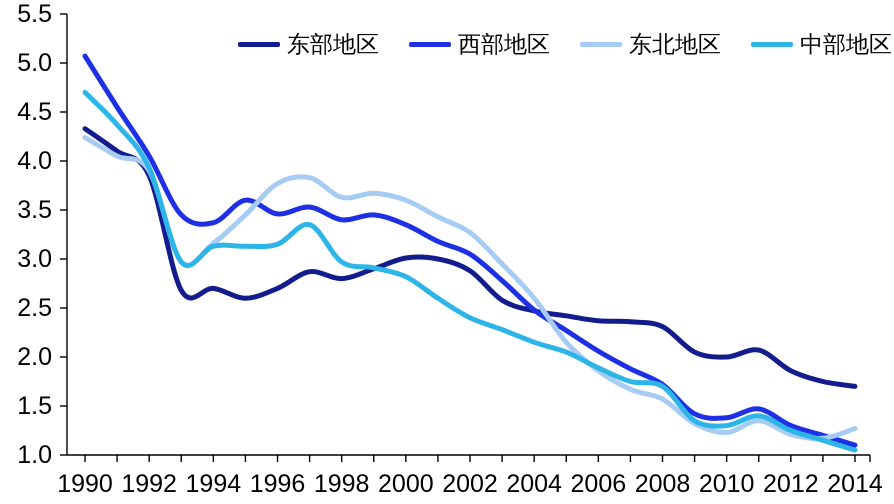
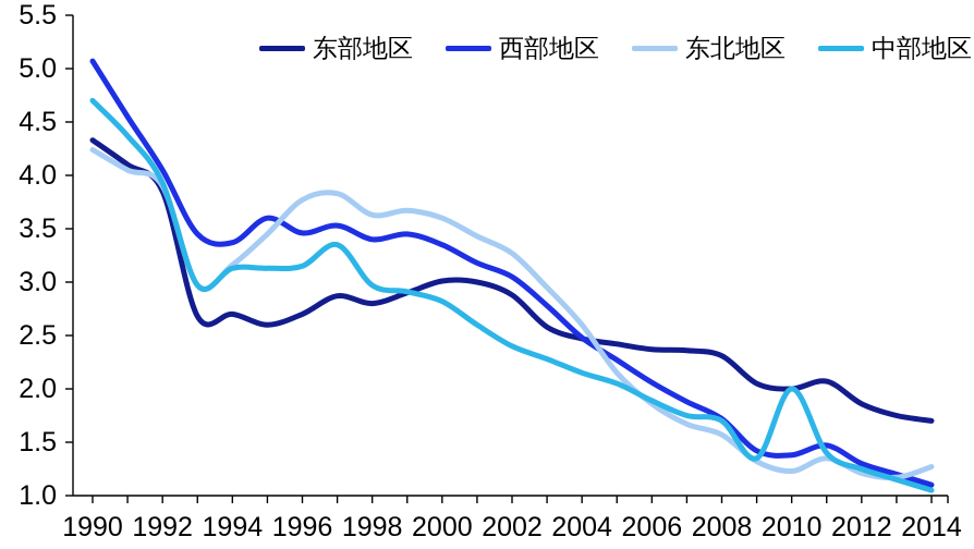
中部地区/2010: 1.3 -> 2.0
